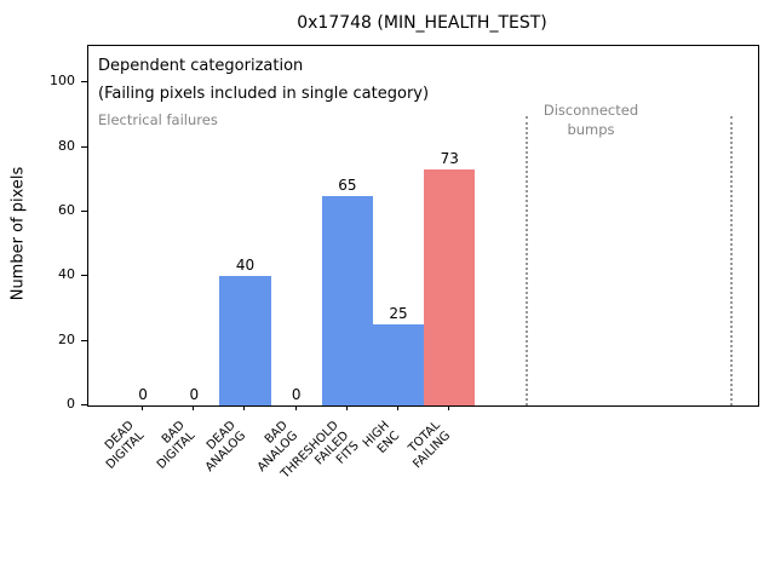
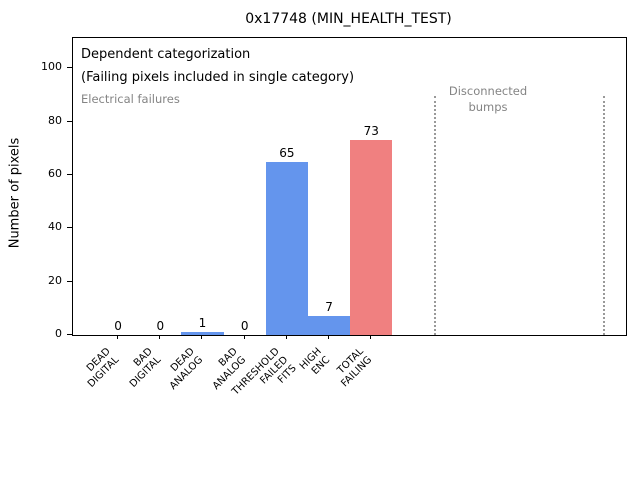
DEAD ANALOG: 40 -> 1
HIGH ENC: 25 -> 7
